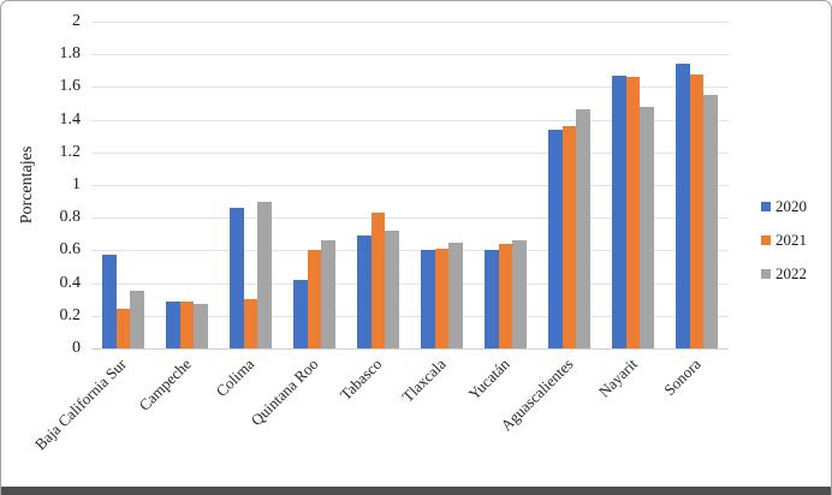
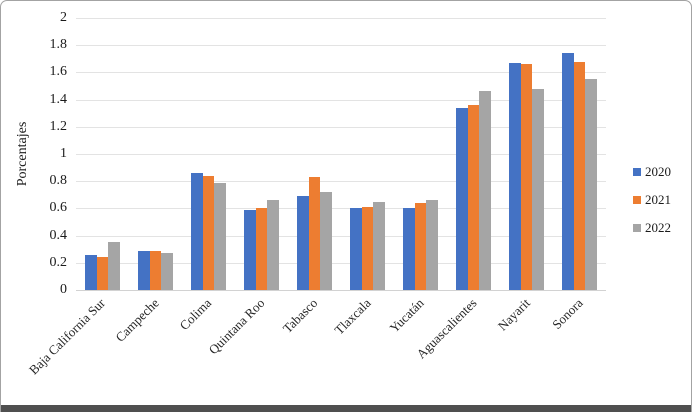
2020/Baja California Sur: 0.57 -> 0.26
2021/Colima: 0.30 -> 0.84
2022/Colima: 0.90 -> 0.79
2020/Quintana Roo: 0.42 -> 0.59
